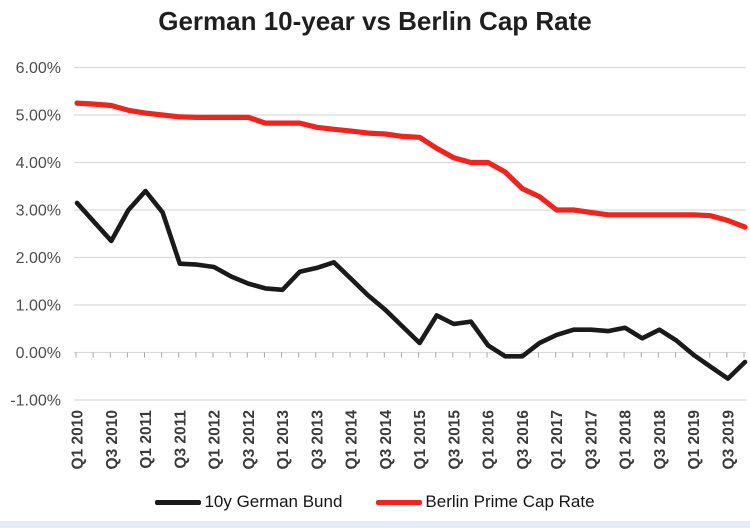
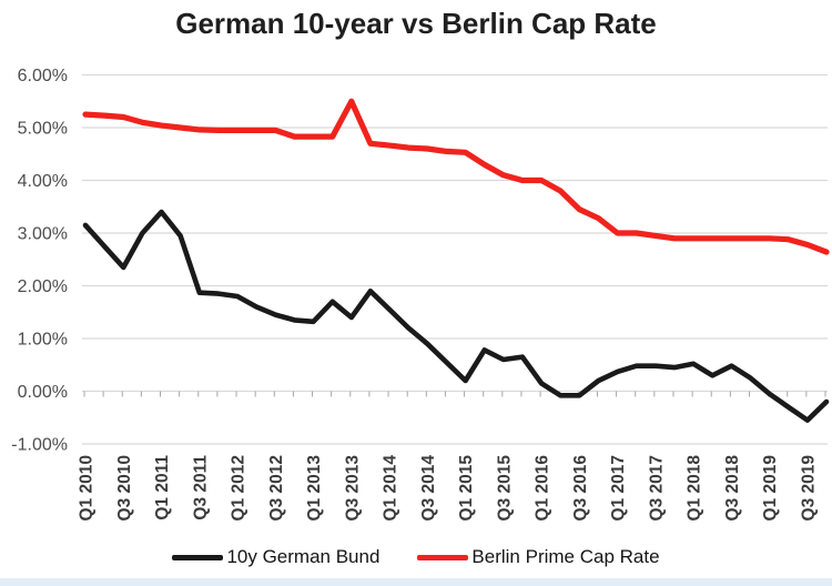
10y German Bund/Q3 2013: 1.8% -> 1.4%
Berlin Prime Cap Rate/Q3 2013: 4.7% -> 5.5%
